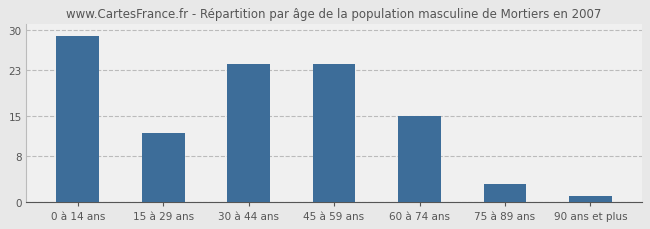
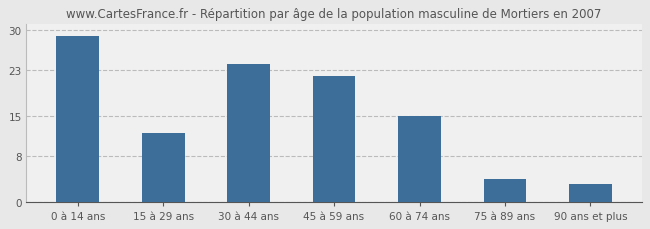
45 à 59 ans: 24 -> 22
75 à 89 ans: 3 -> 4
90 ans et plus: 1 -> 3
